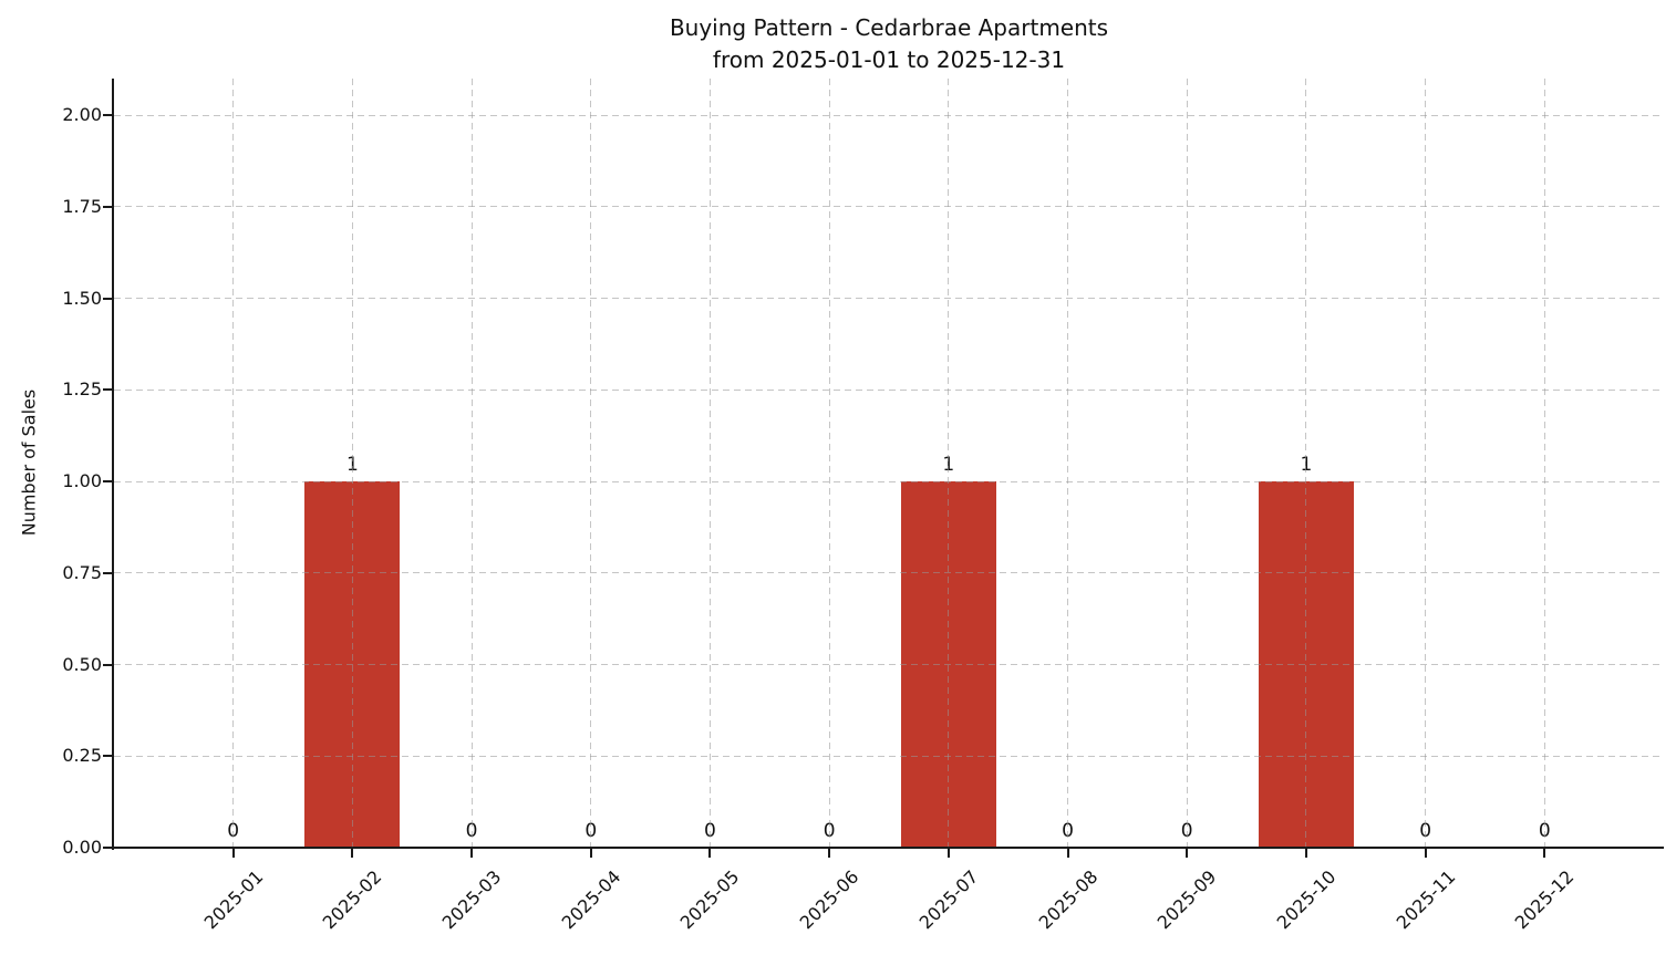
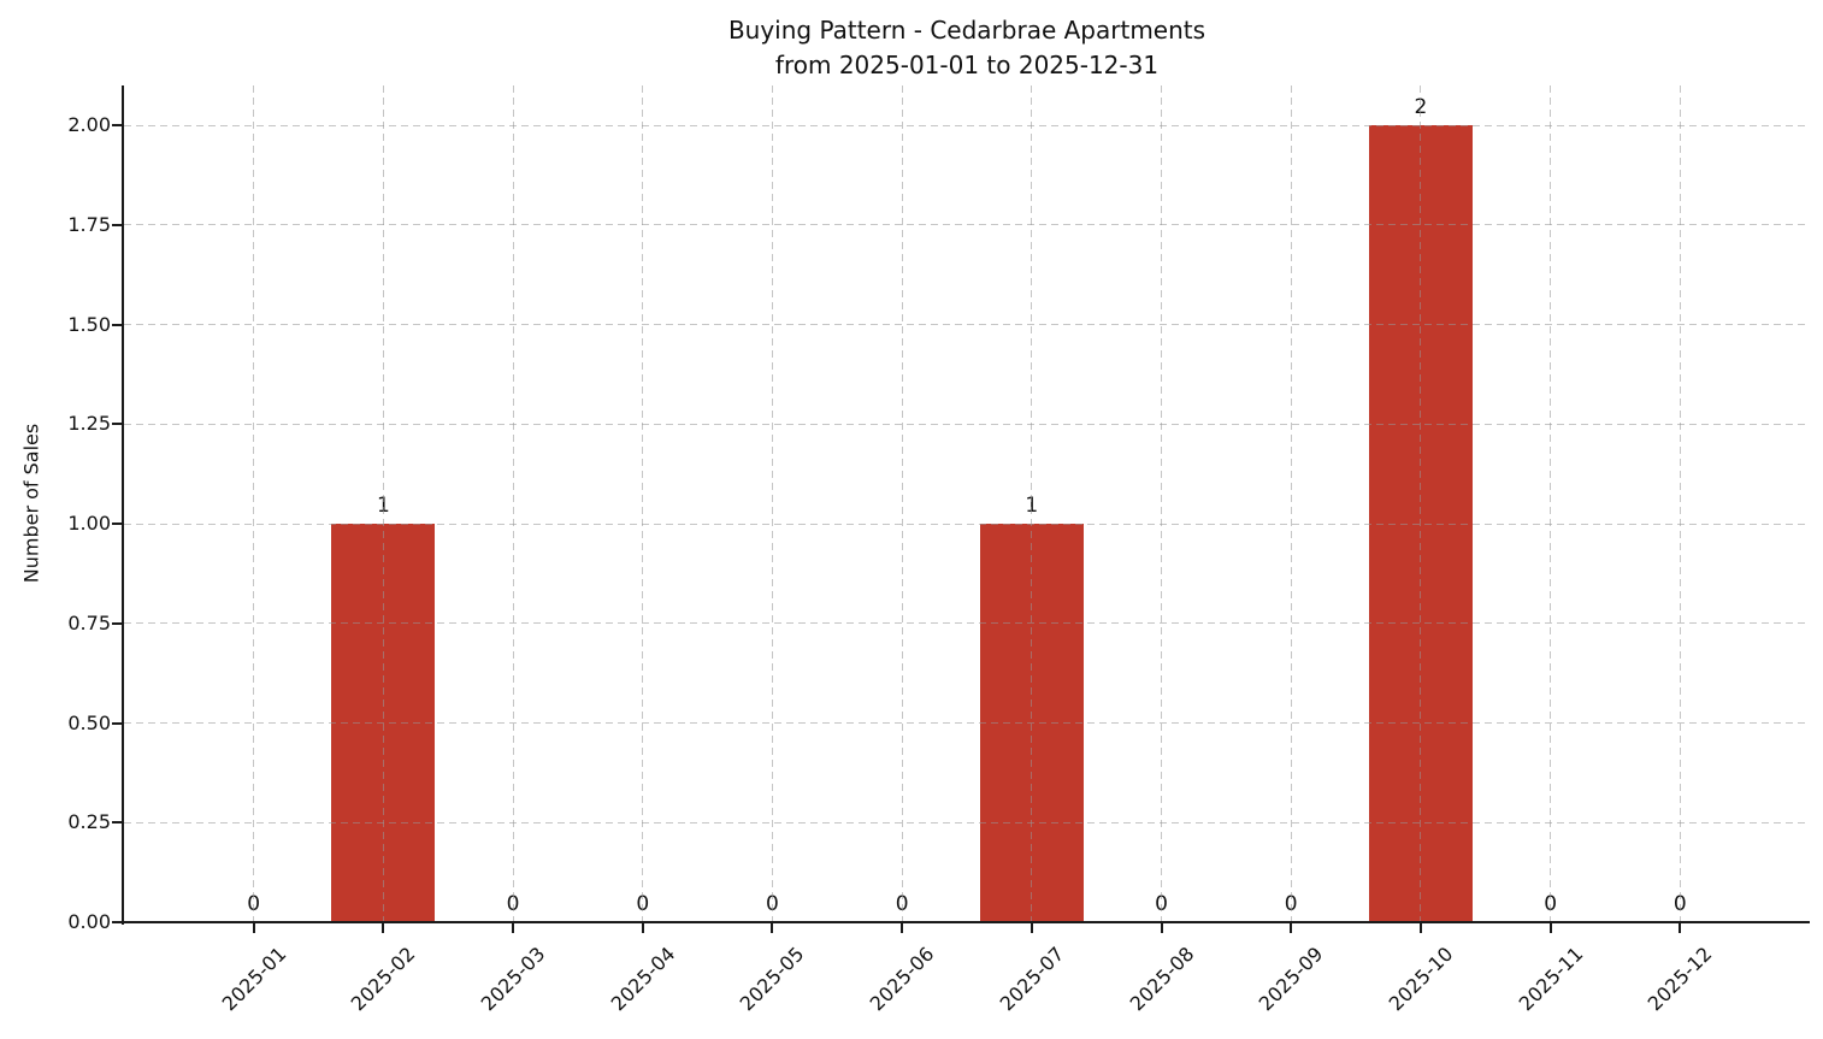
2025-10: 1 -> 2
